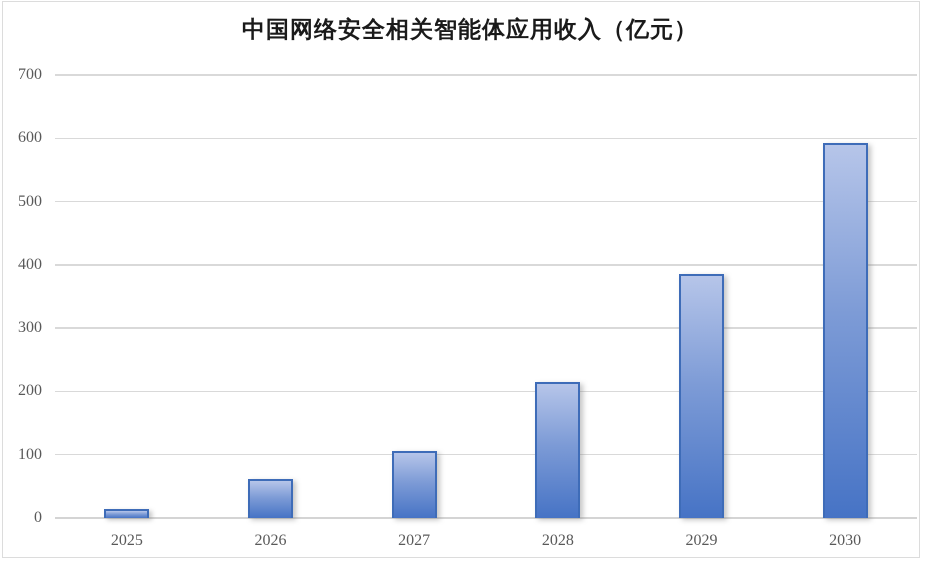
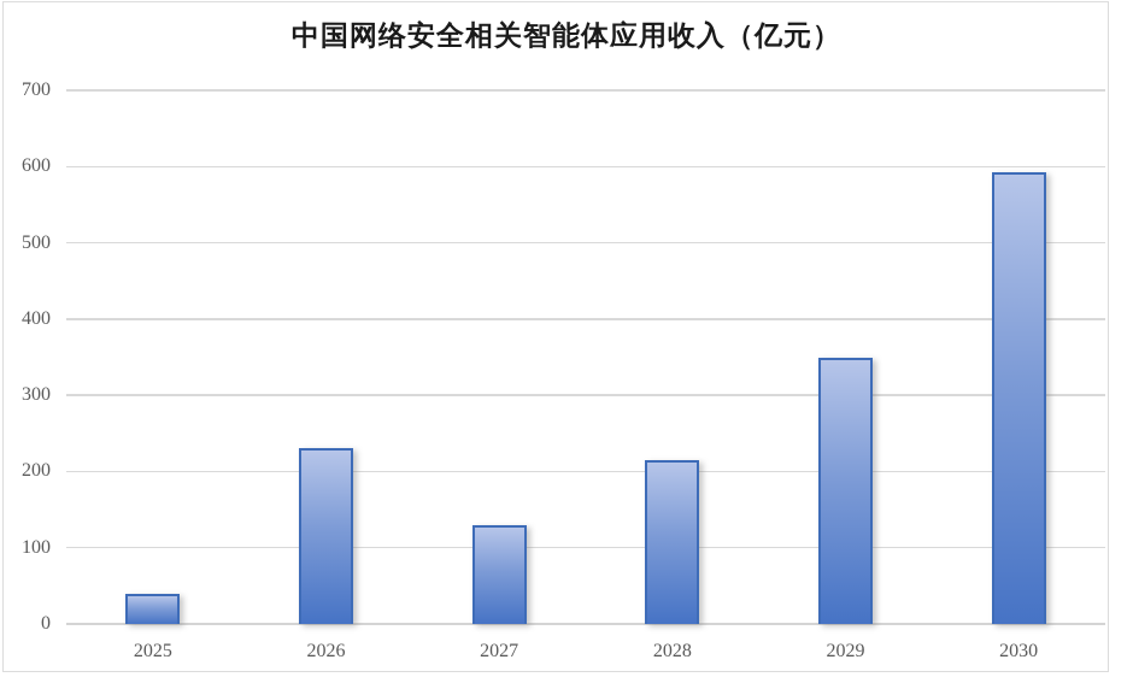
2025: 20 -> 40
2026: 60 -> 230
2027: 110 -> 130
2029: 380 -> 350
